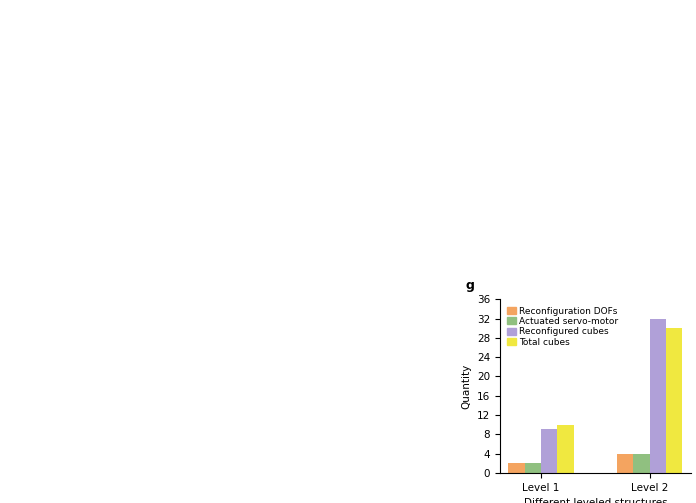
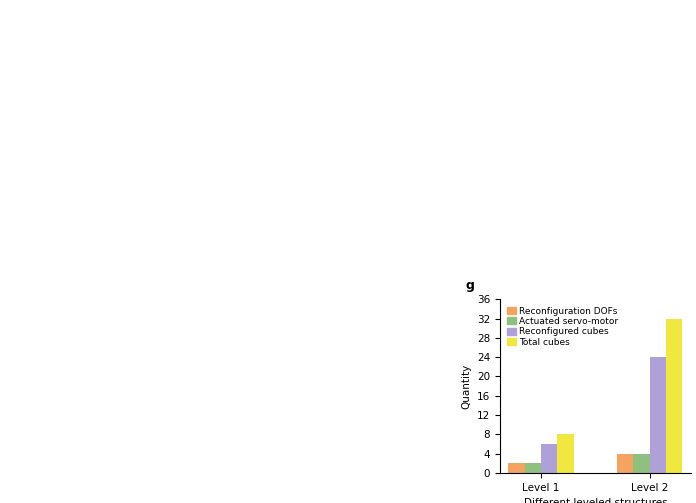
Reconfigured cubes/Level 1: 9 -> 6
Total cubes/Level 1: 10 -> 8
Reconfigured cubes/Level 2: 32 -> 24
Total cubes/Level 2: 30 -> 32
